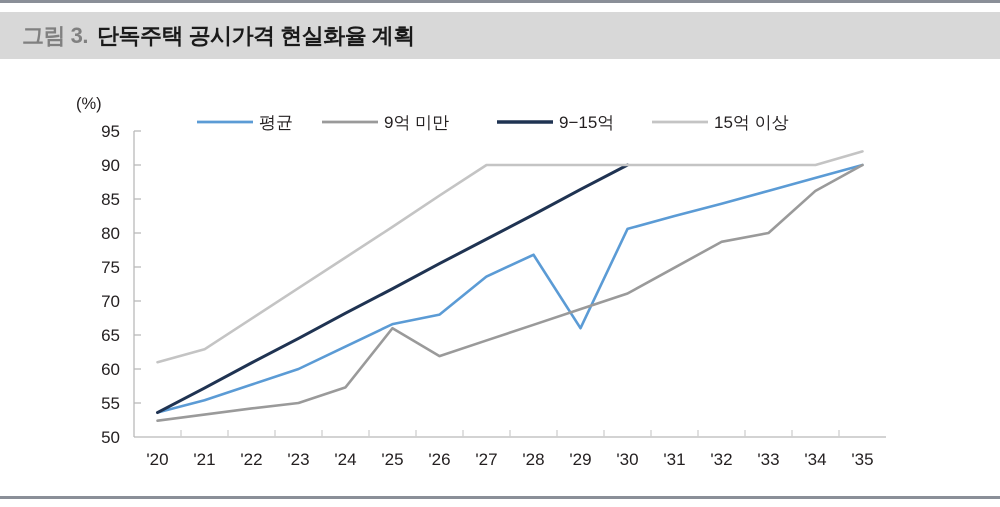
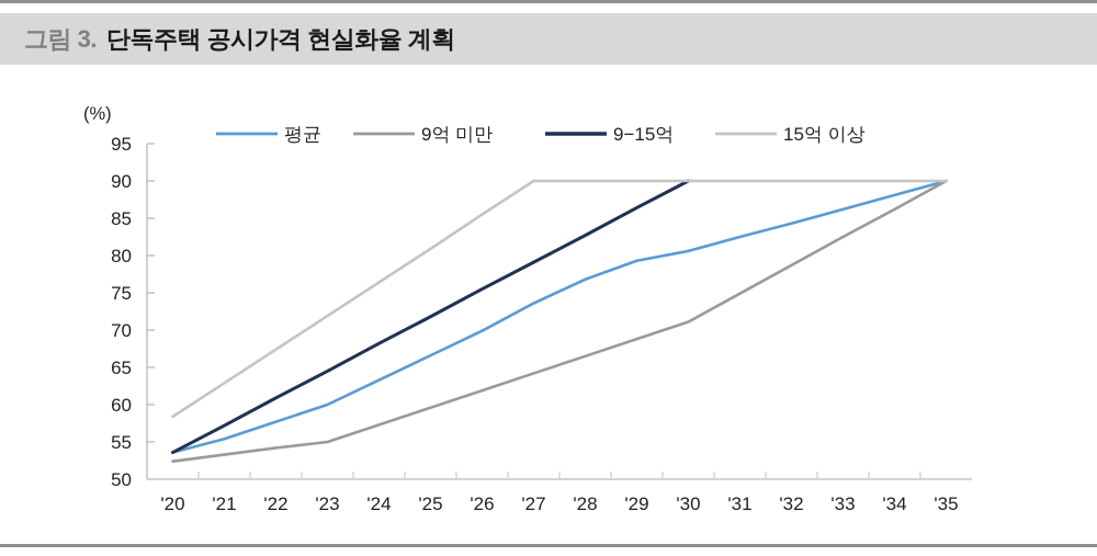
15억 이상/'20: 61 -> 58
9억 미만/'25: 66 -> 60
평균/'26: 68 -> 70
평균/'29: 66 -> 79
9억 미만/'33: 80 -> 82
15억 이상/'35: 92 -> 90
